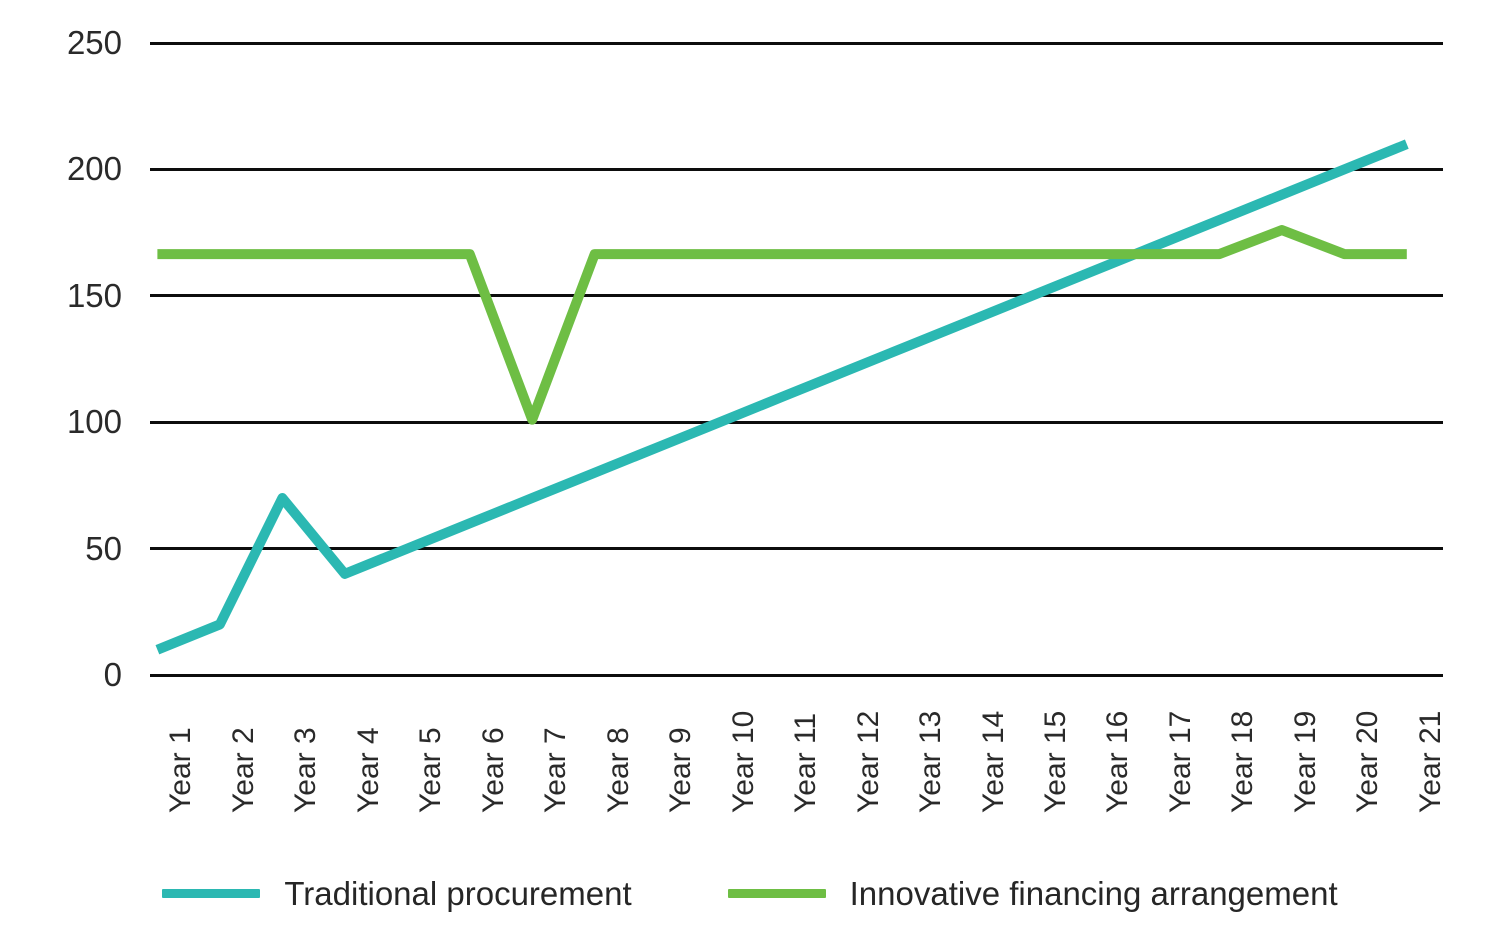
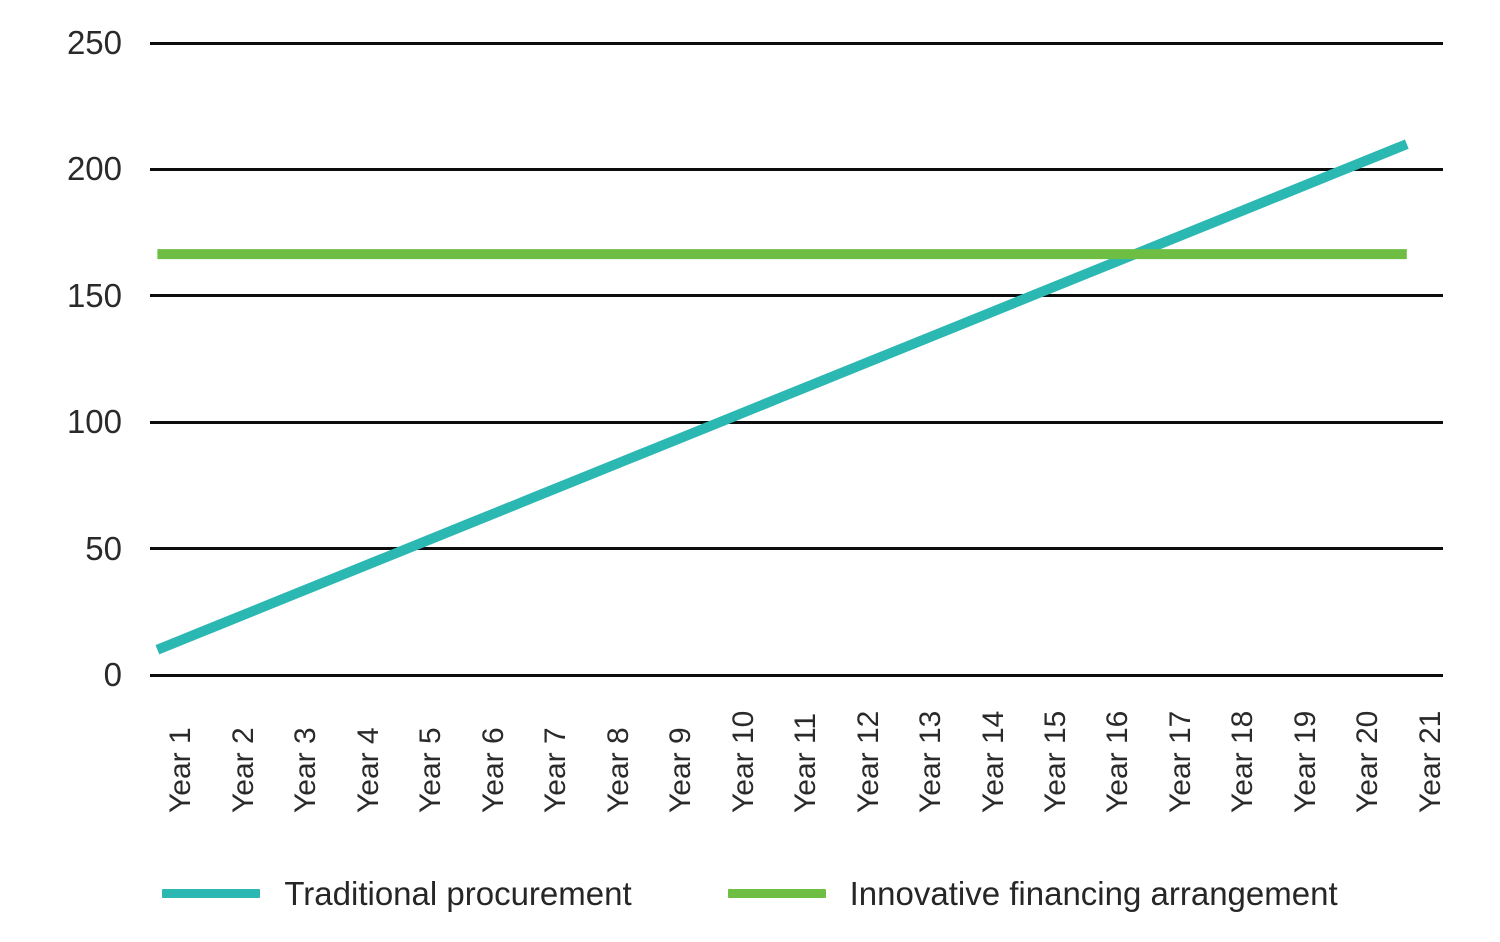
Traditional procurement/Year 3: 70 -> 30
Innovative financing arrangement/Year 7: 101 -> 166
Innovative financing arrangement/Year 19: 176 -> 166
